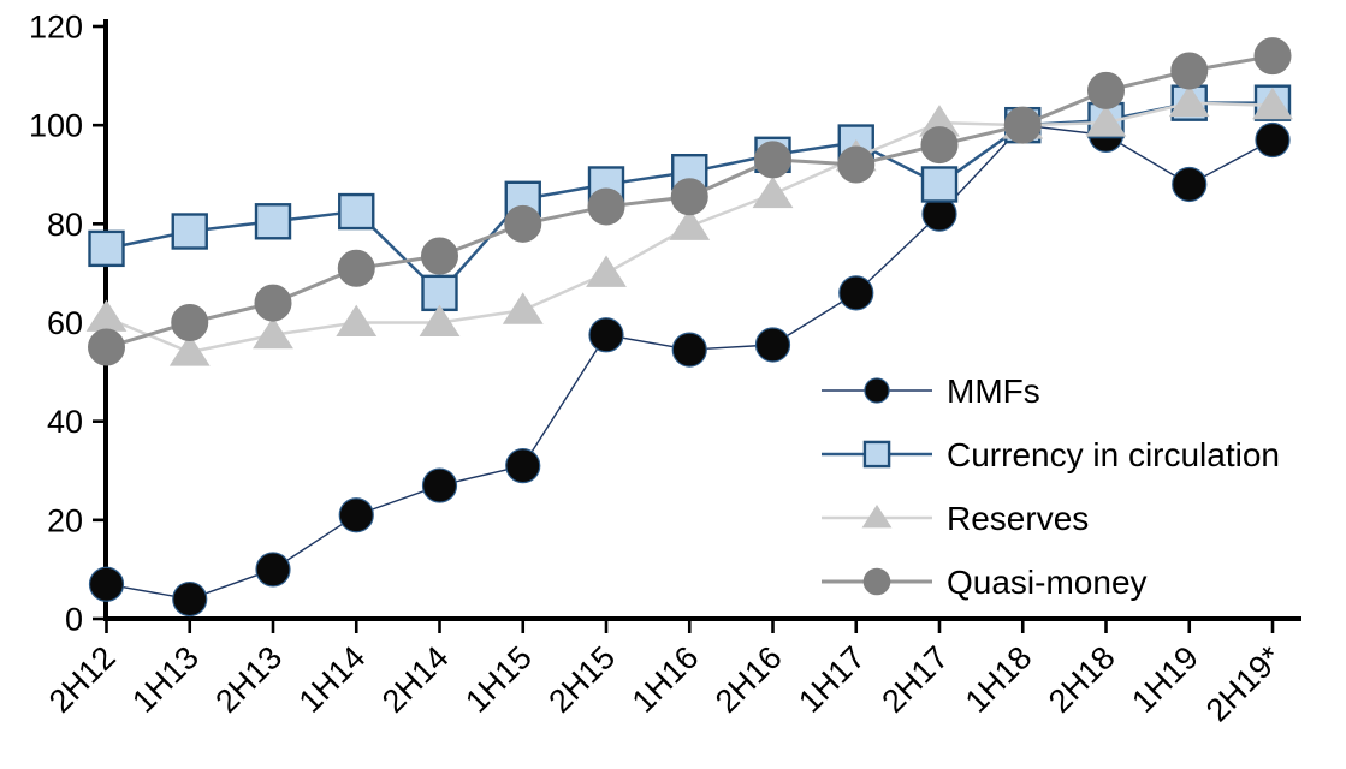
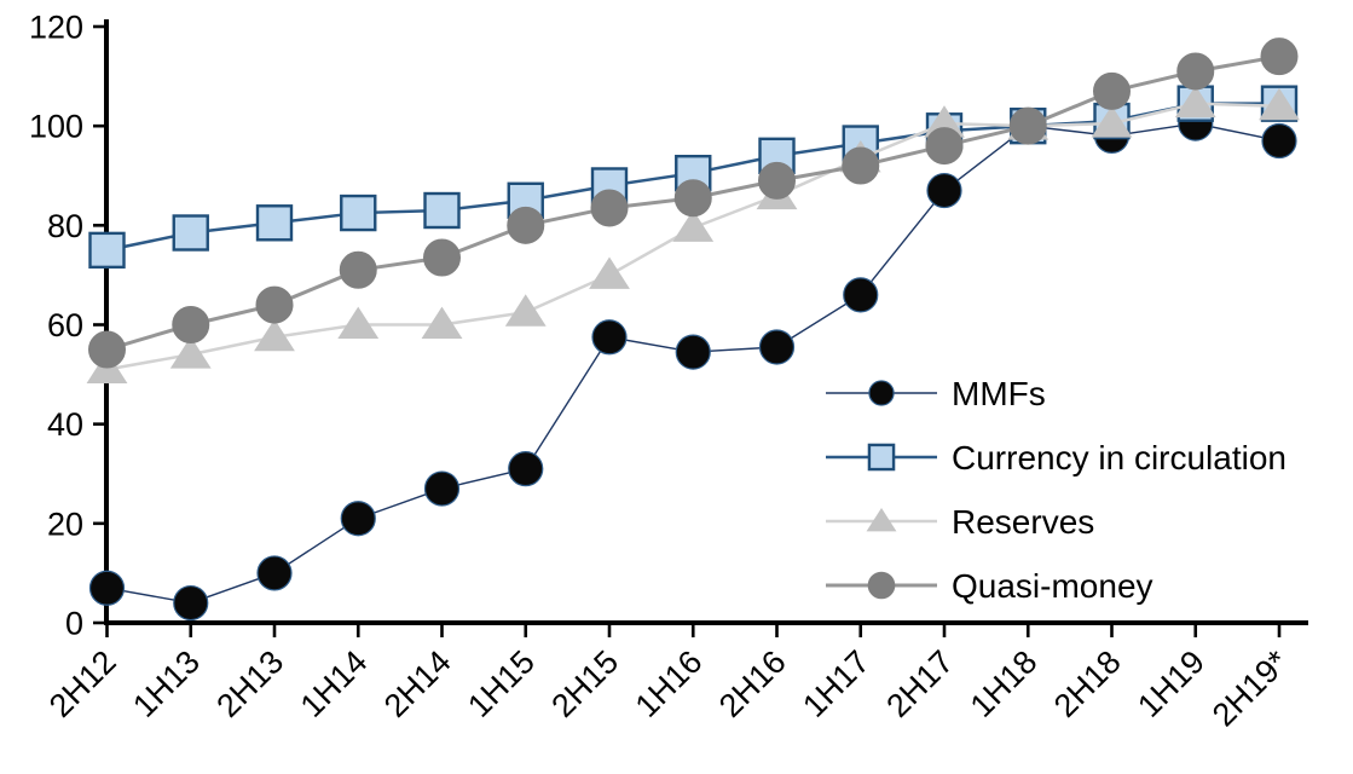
Reserves/2H12: 61 -> 51
Currency in circulation/2H14: 66 -> 83
Quasi-money/2H16: 93 -> 89
MMFs/2H17: 82 -> 87
Currency in circulation/2H17: 88 -> 99
MMFs/1H19: 88 -> 100
